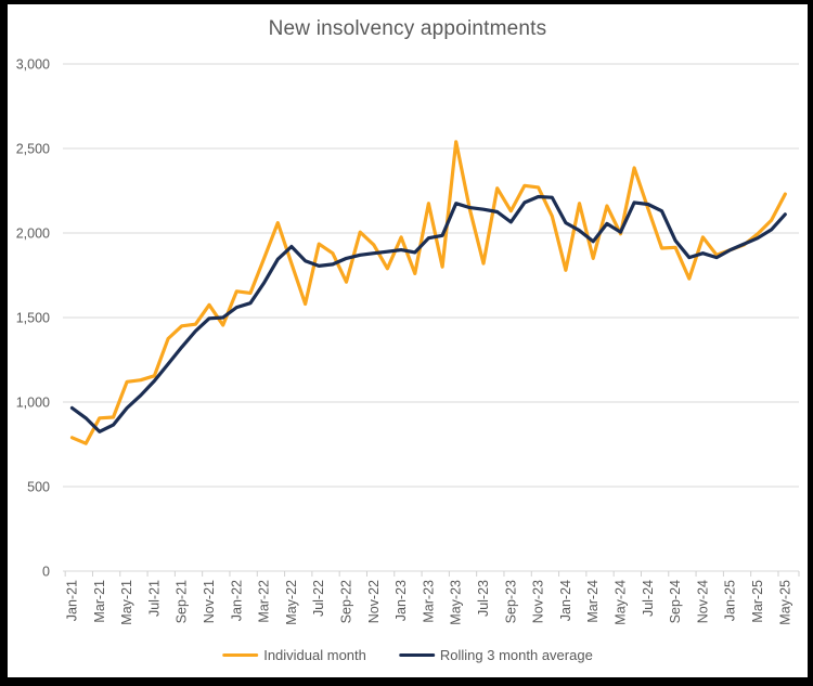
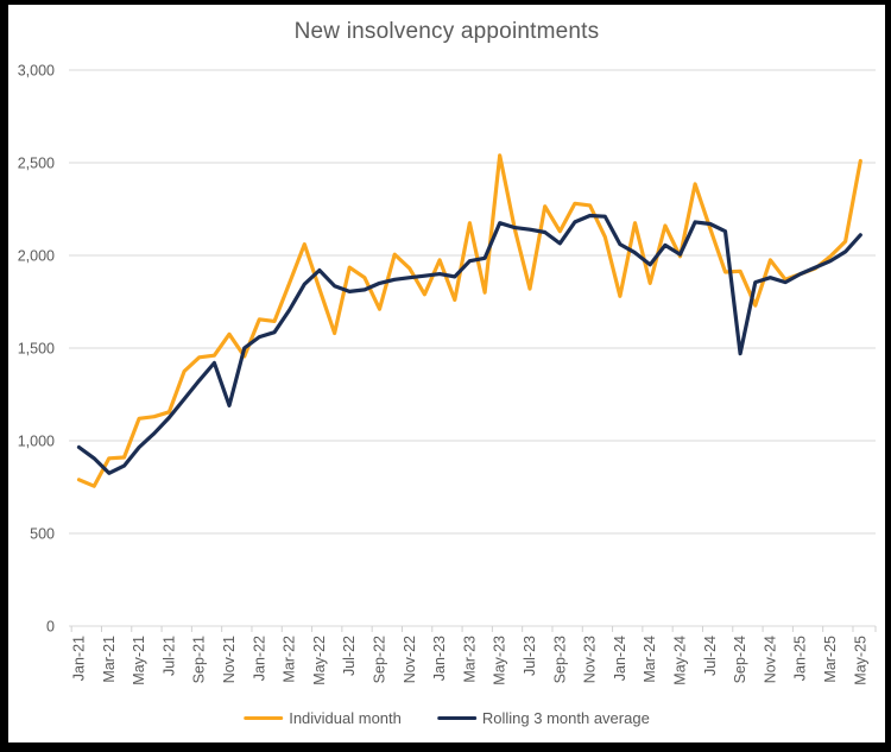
Rolling 3 month average/Nov-21: 1500 -> 1190
Rolling 3 month average/Sep-24: 1960 -> 1470
Individual month/May-25: 2230 -> 2510
